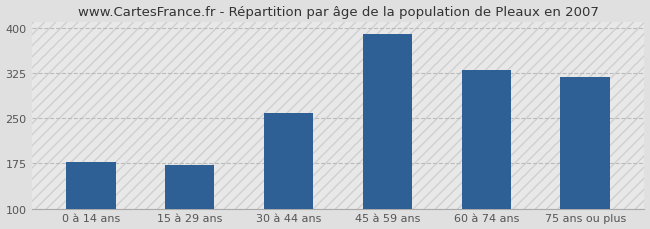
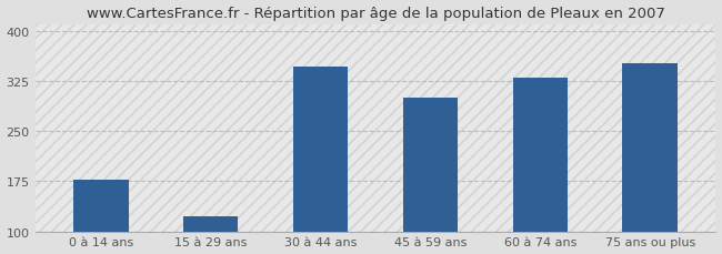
15 à 29 ans: 173 -> 122
30 à 44 ans: 258 -> 346
45 à 59 ans: 390 -> 300
75 ans ou plus: 318 -> 352
